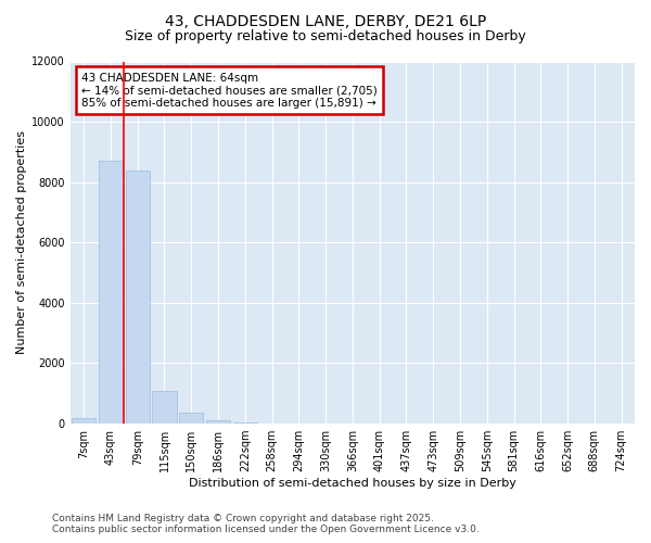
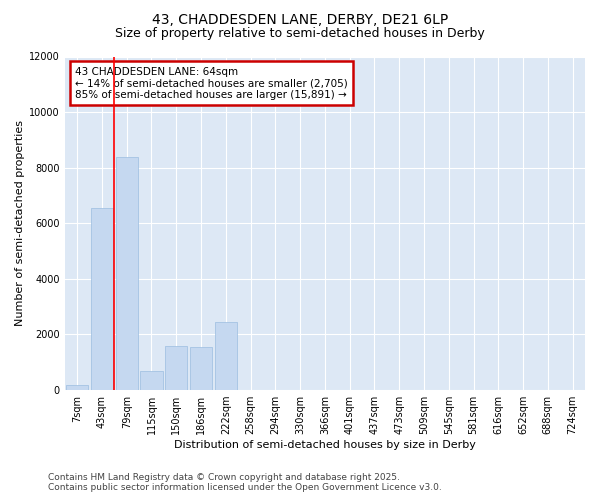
43sqm: 8700 -> 6550
115sqm: 1100 -> 700
150sqm: 350 -> 1600
186sqm: 100 -> 1550
222sqm: 50 -> 2450
